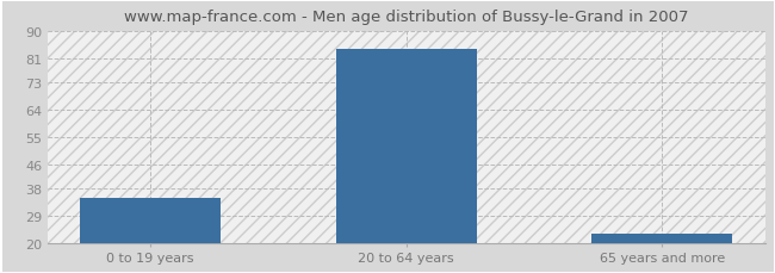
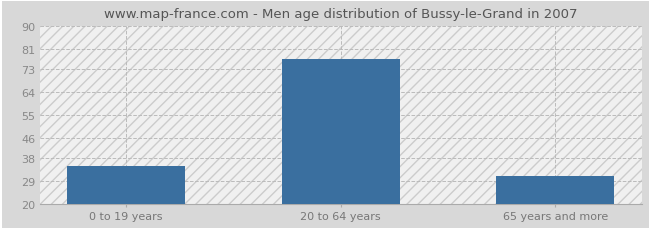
20 to 64 years: 84 -> 77
65 years and more: 23 -> 31
